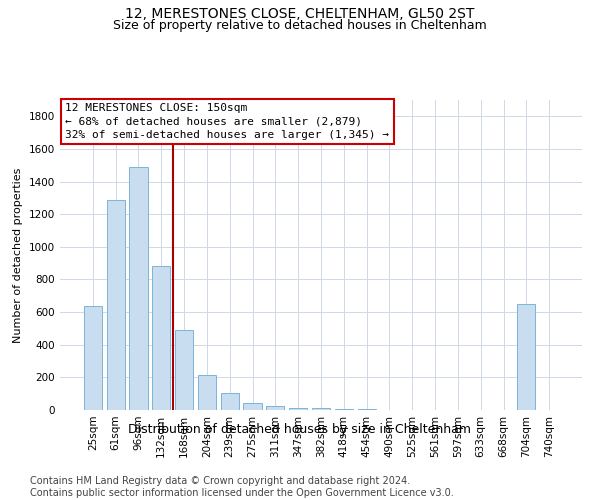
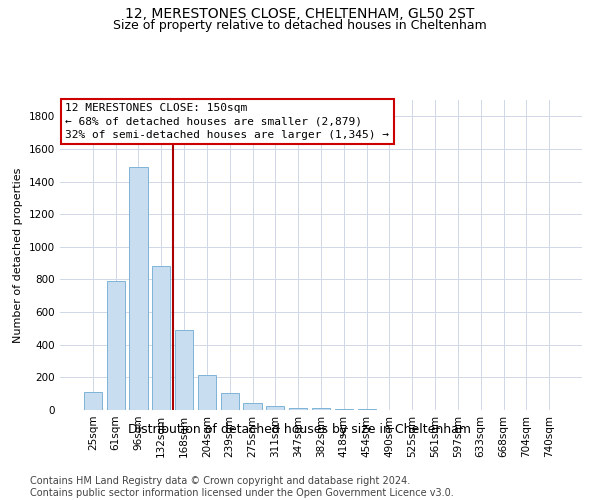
25sqm: 640 -> 110
61sqm: 1290 -> 790
704sqm: 650 -> 0
